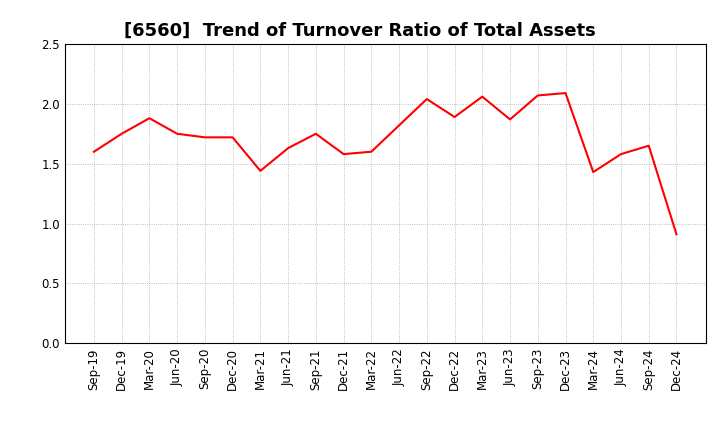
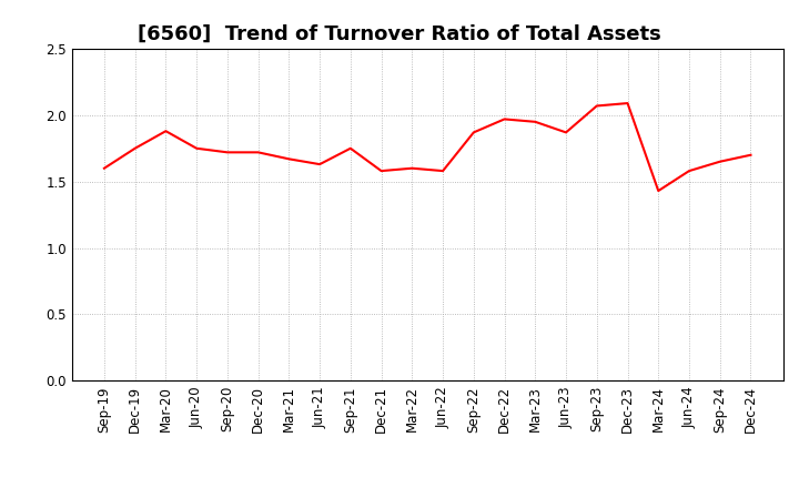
Mar-21: 1.44 -> 1.67
Jun-22: 1.82 -> 1.58
Sep-22: 2.04 -> 1.87
Dec-22: 1.89 -> 1.97
Mar-23: 2.06 -> 1.95
Dec-24: 0.91 -> 1.70
